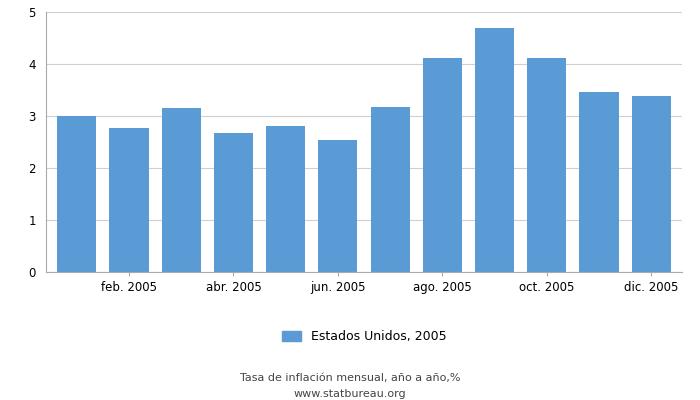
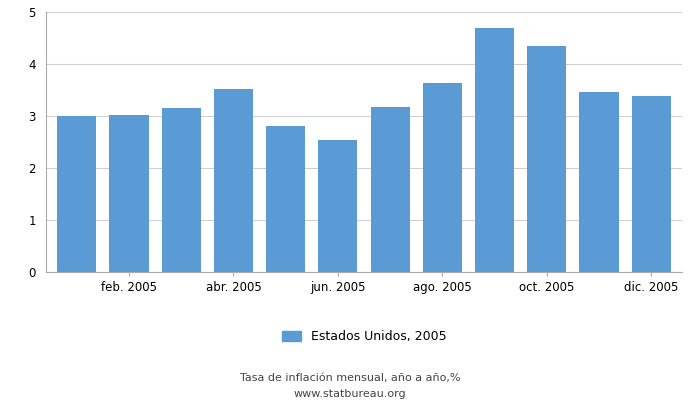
feb. 2005: 2.76 -> 3.01
abr. 2005: 2.68 -> 3.52
ago. 2005: 4.12 -> 3.64
oct. 2005: 4.12 -> 4.35
